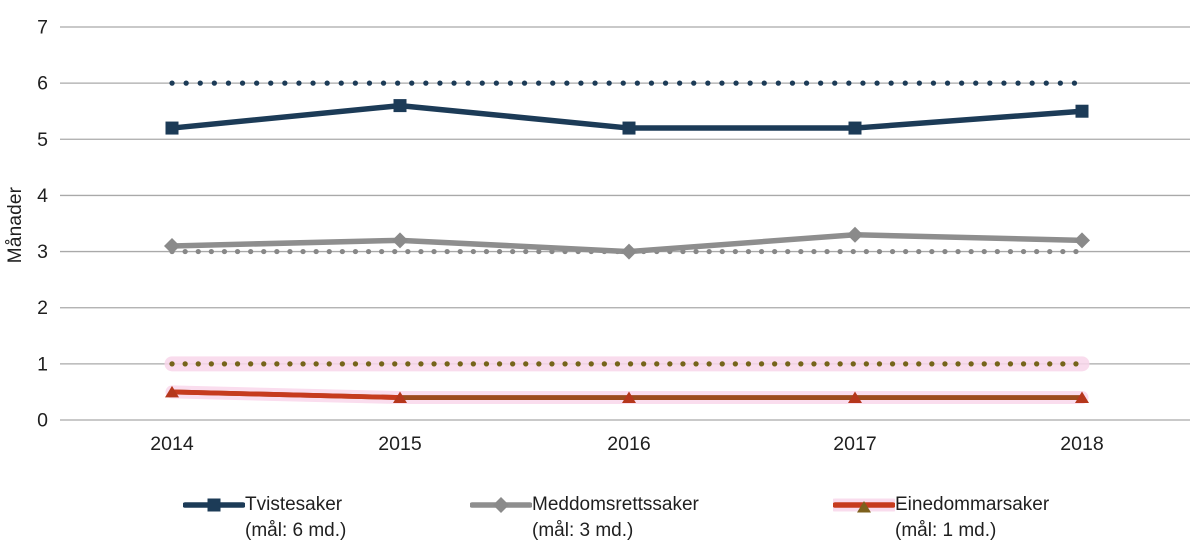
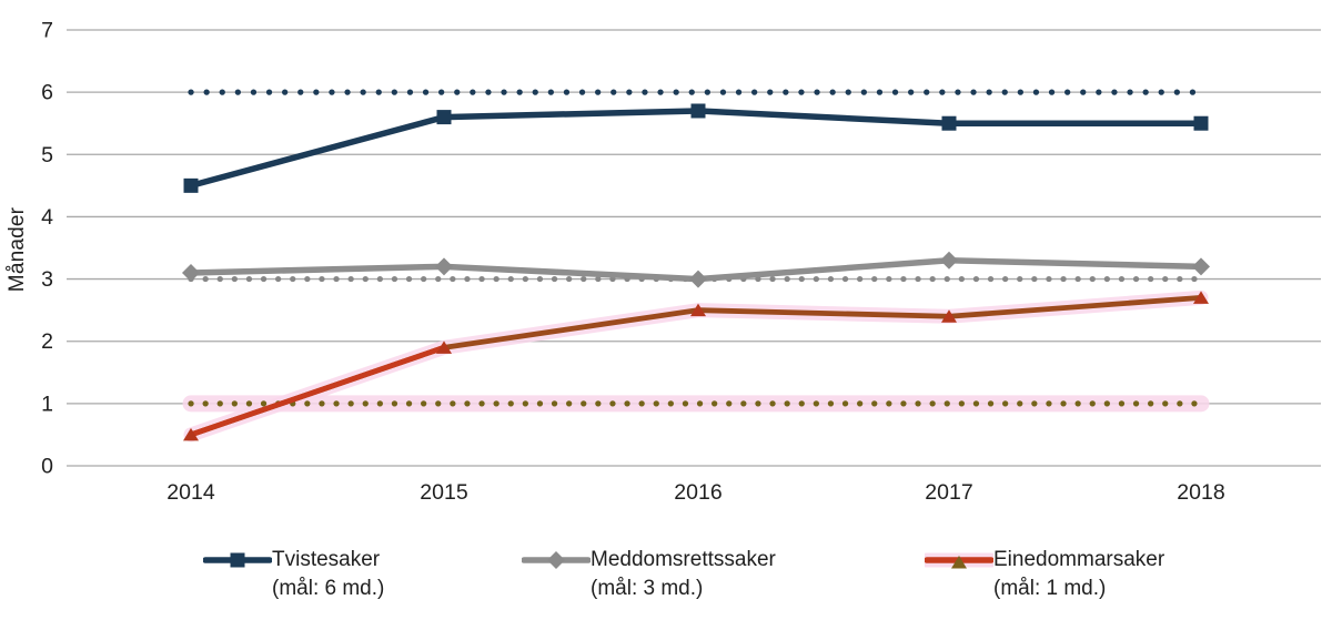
Tvistesaker/2014: 5.2 -> 4.5
Einedommarsaker/2015: 0.4 -> 1.9
Tvistesaker/2016: 5.2 -> 5.7
Einedommarsaker/2016: 0.4 -> 2.5
Tvistesaker/2017: 5.2 -> 5.5
Einedommarsaker/2017: 0.4 -> 2.4
Einedommarsaker/2018: 0.4 -> 2.7
